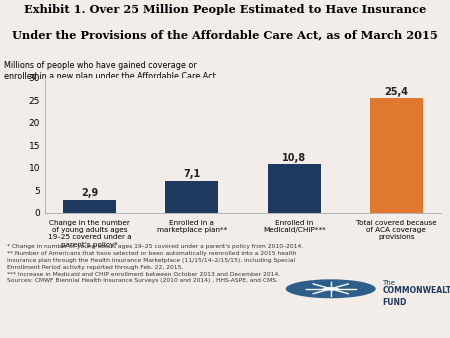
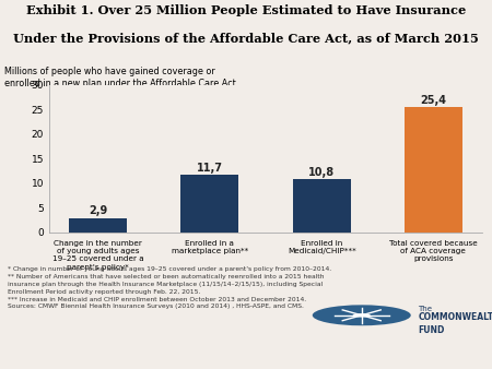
Enrolled in a marketplace plan**: 7,1 -> 11,7
